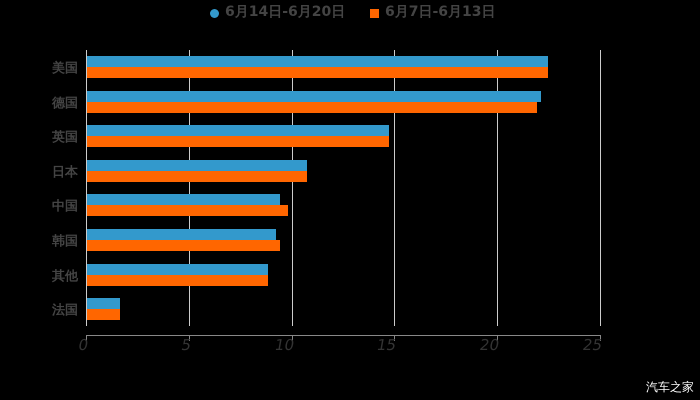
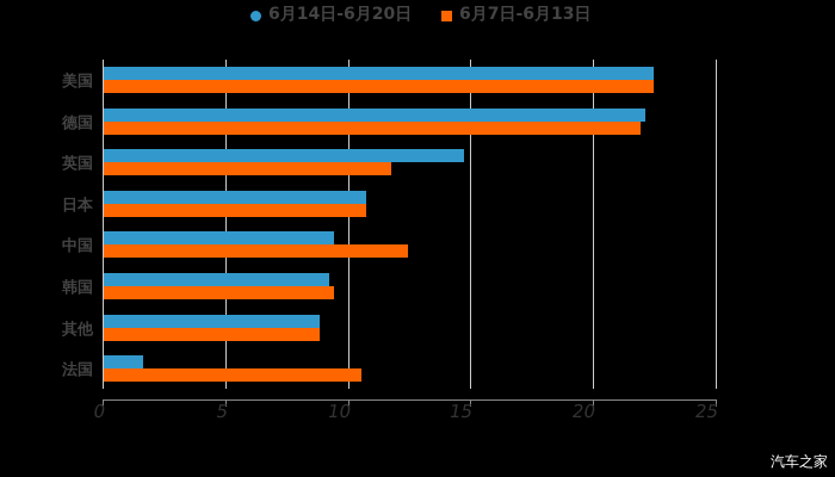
6月7日-6月13日/英国: 14.7 -> 11.7
6月7日-6月13日/中国: 9.8 -> 12.4
6月7日-6月13日/法国: 1.6 -> 10.5
